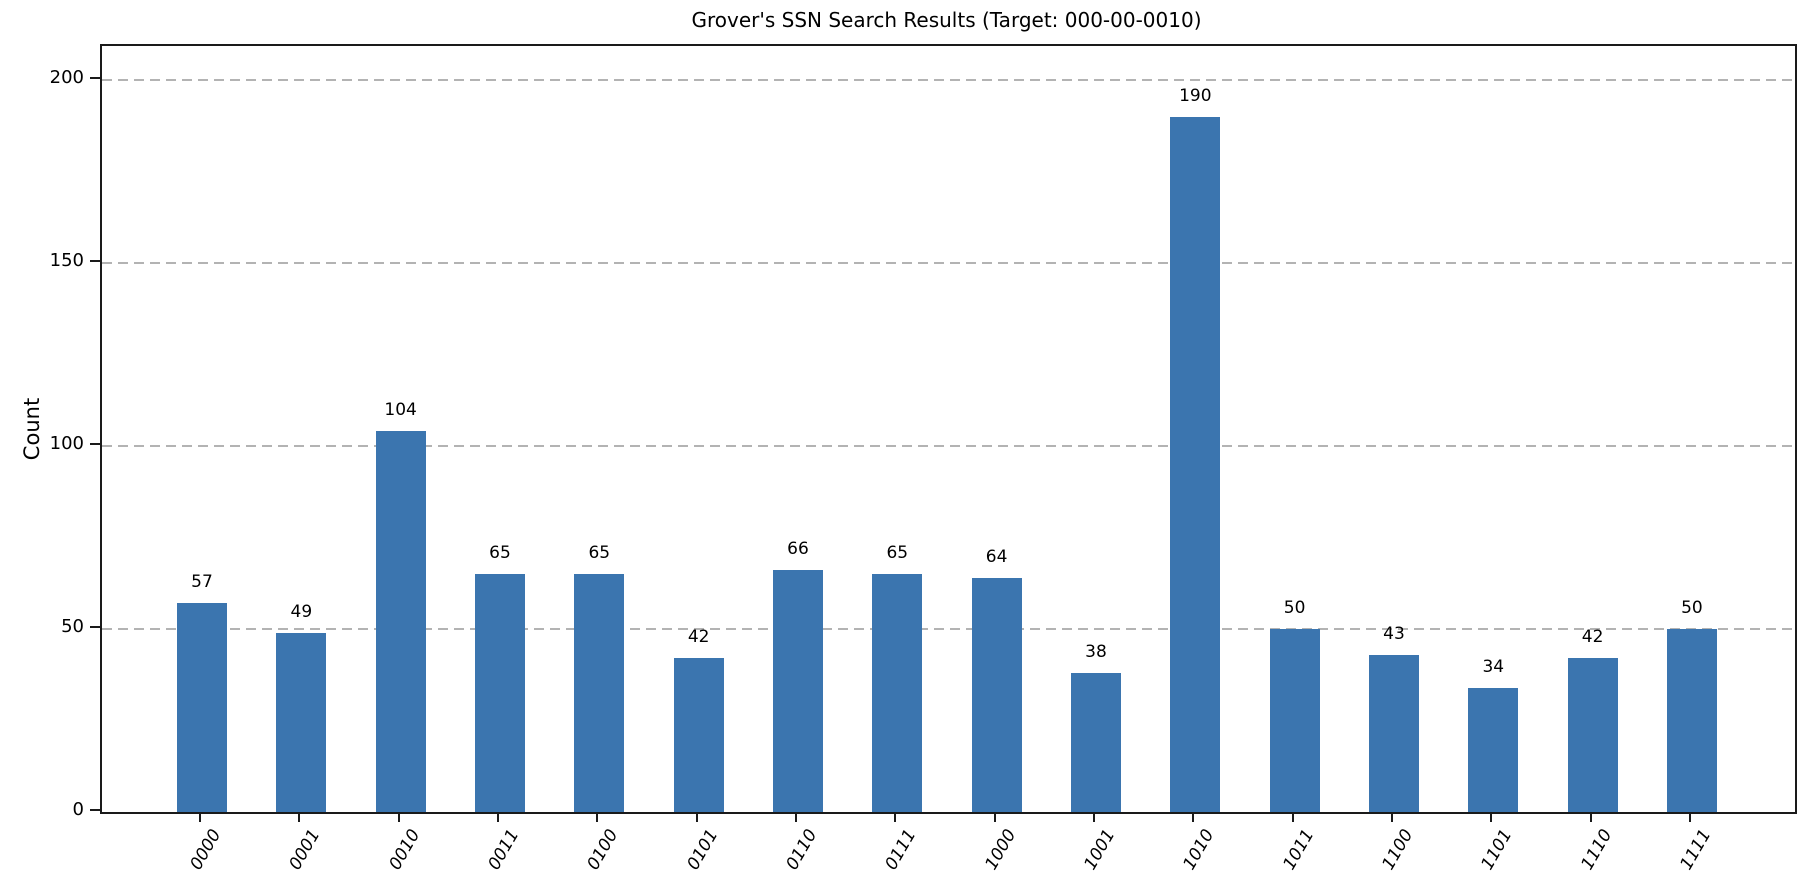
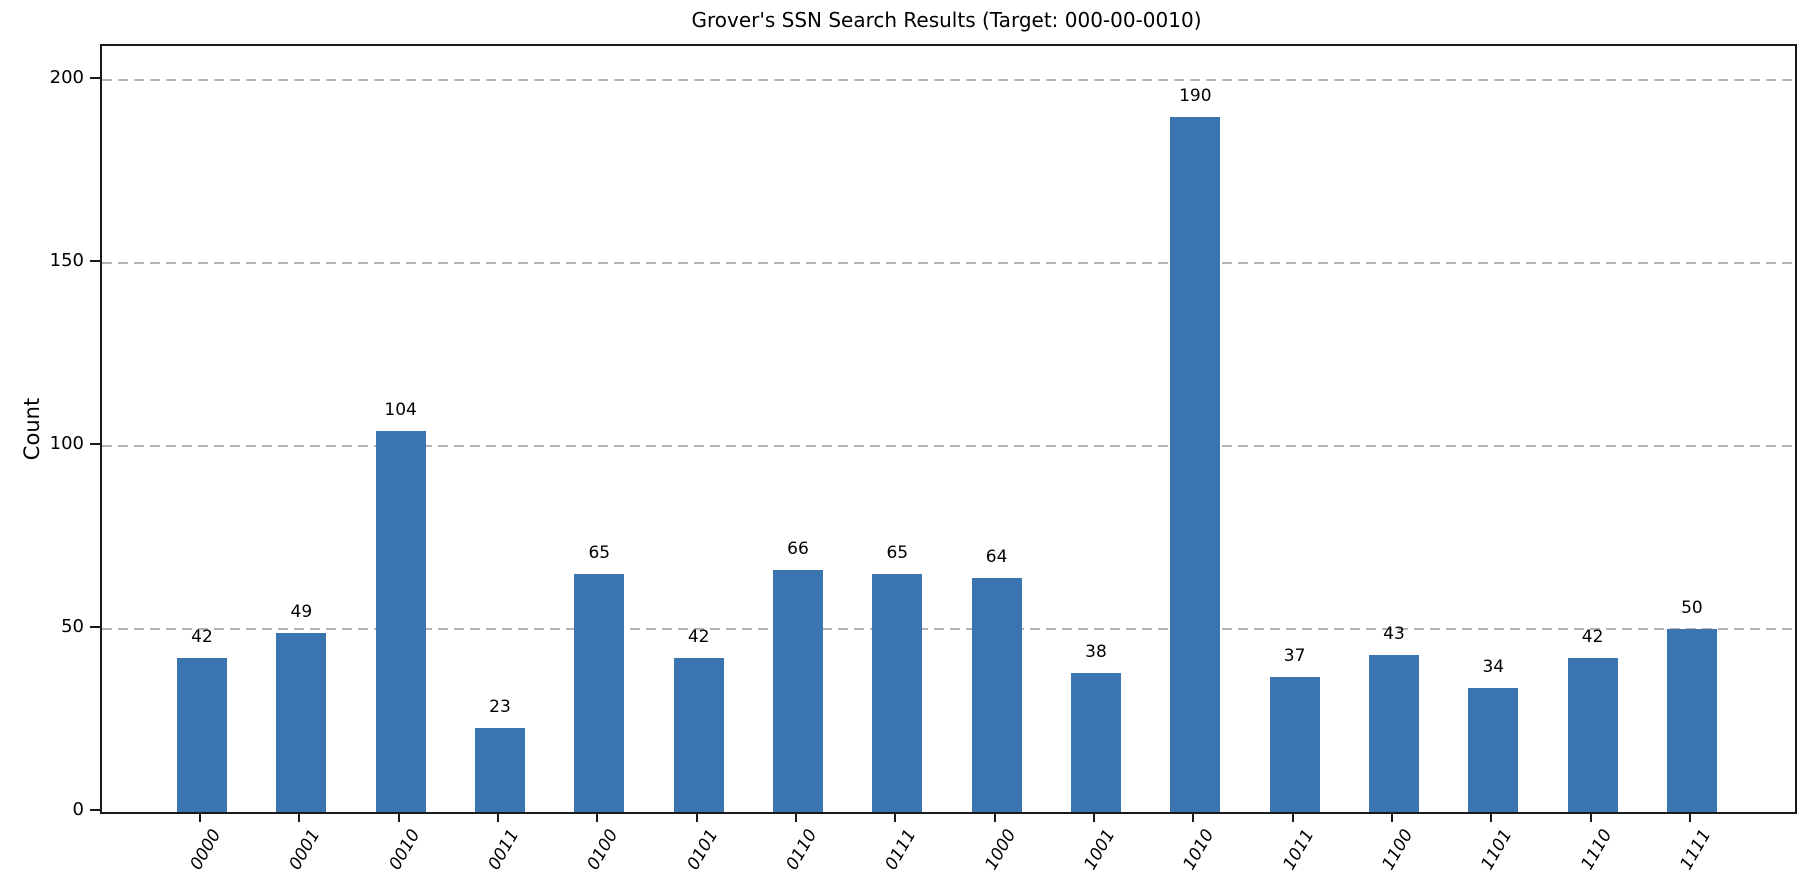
0000: 57 -> 42
0011: 65 -> 23
1011: 50 -> 37
